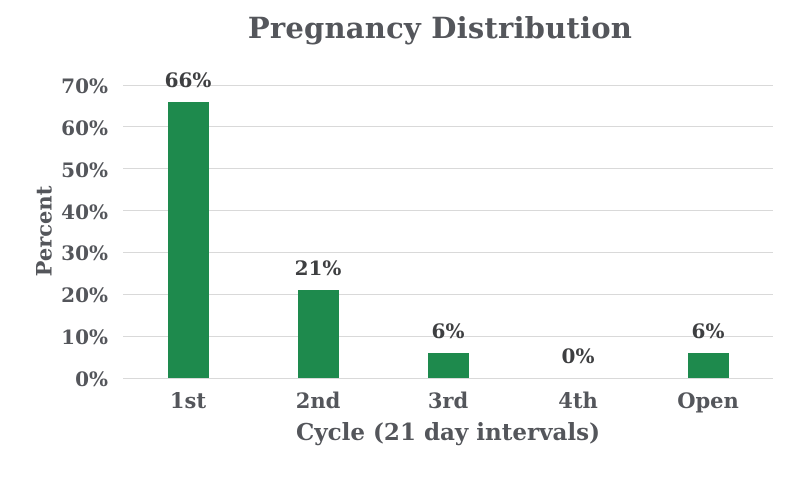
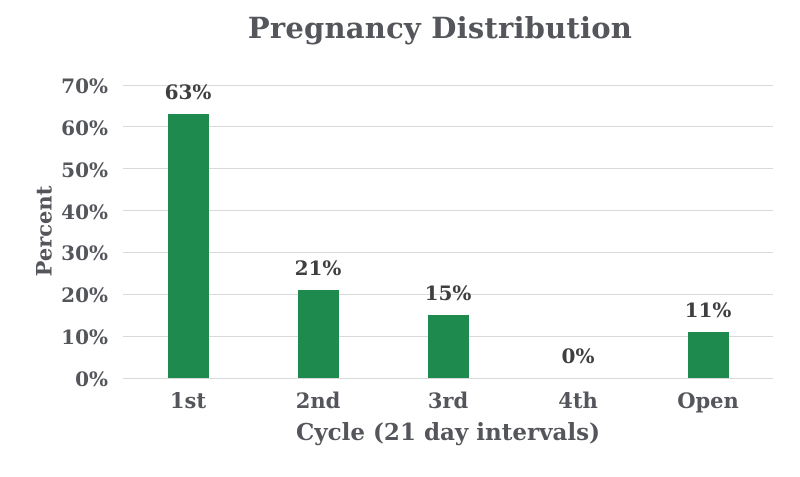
1st: 66% -> 63%
3rd: 6% -> 15%
Open: 6% -> 11%
